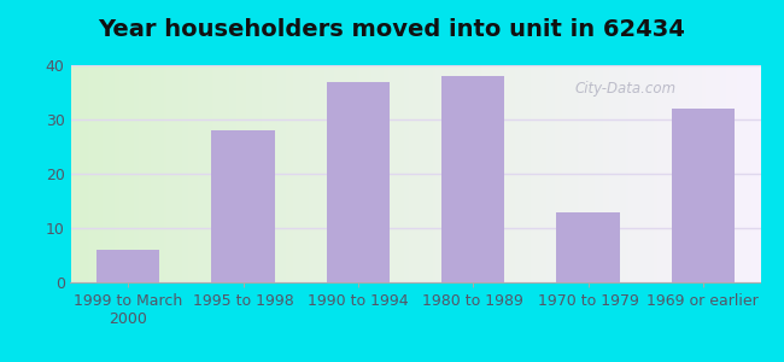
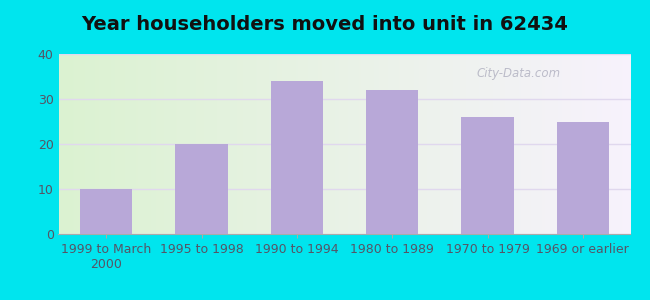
1999 to March 2000: 6 -> 10
1995 to 1998: 28 -> 20
1990 to 1994: 37 -> 34
1980 to 1989: 38 -> 32
1970 to 1979: 13 -> 26
1969 or earlier: 32 -> 25
